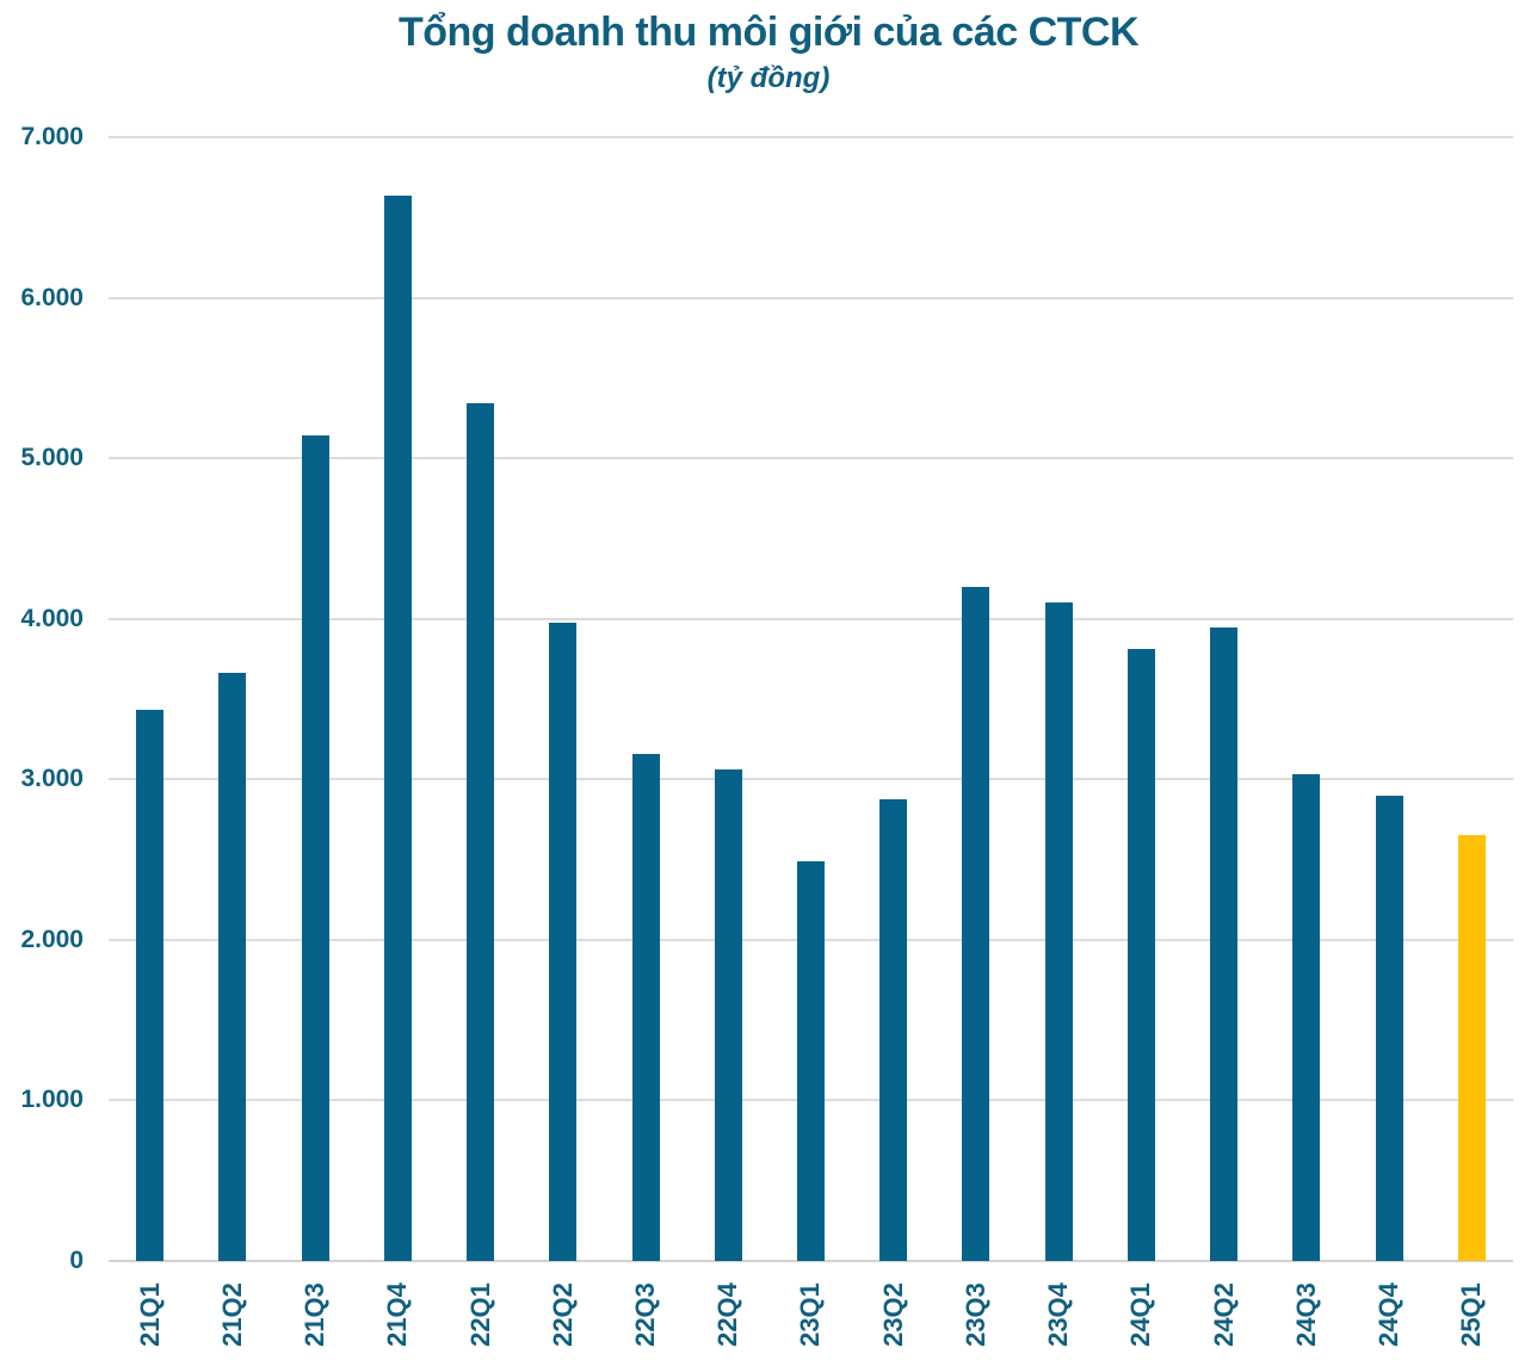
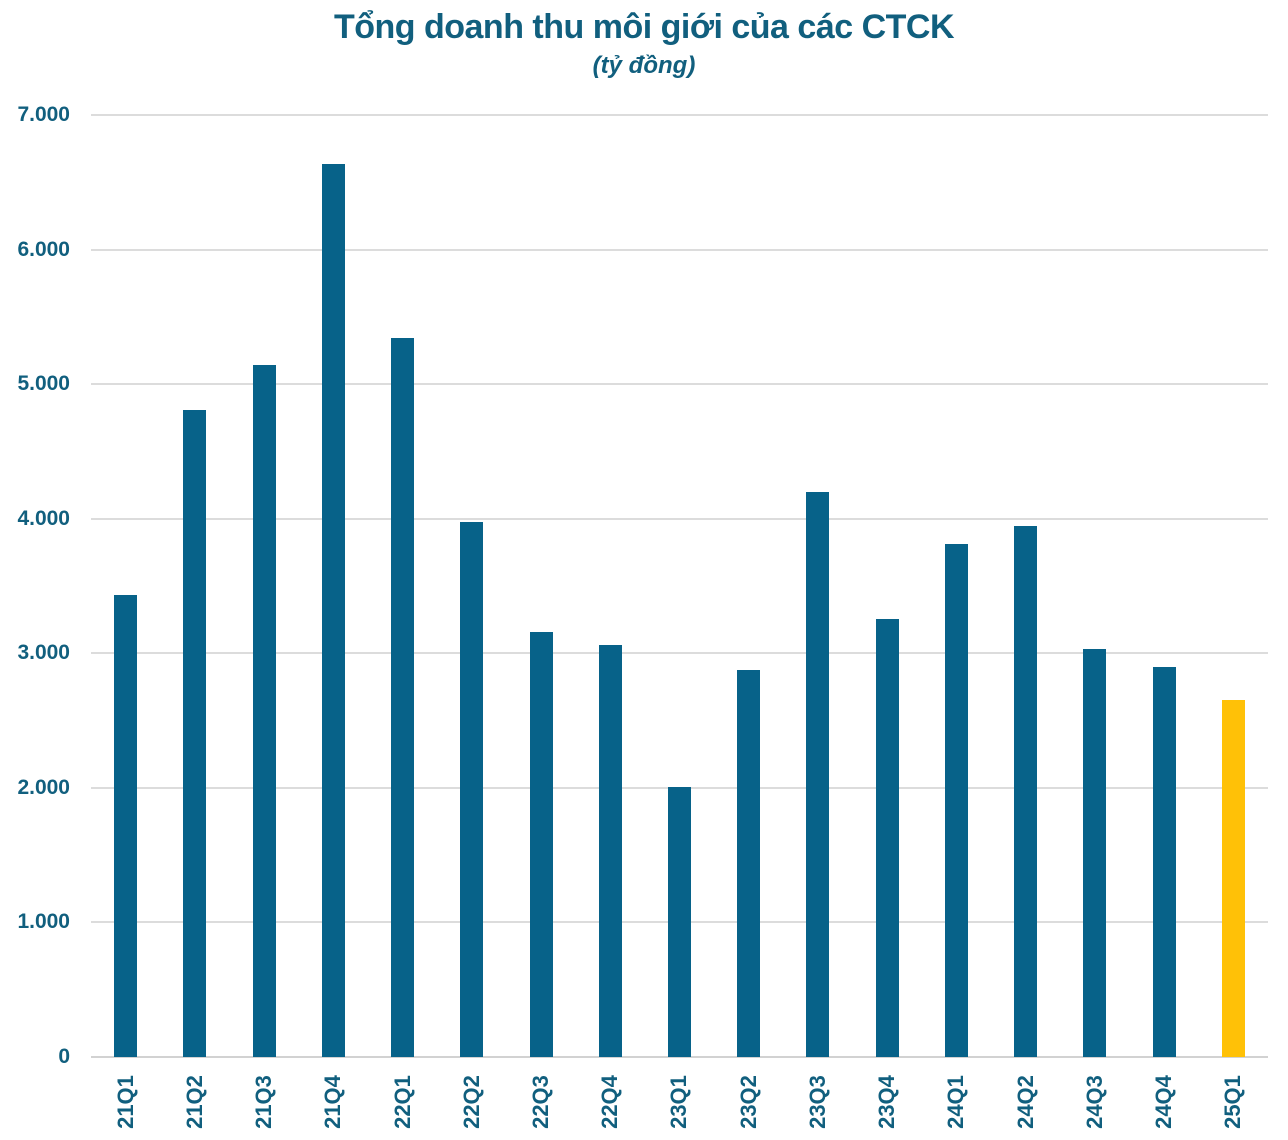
21Q2: 3660 -> 4810
23Q1: 2490 -> 2000
23Q4: 4100 -> 3260
